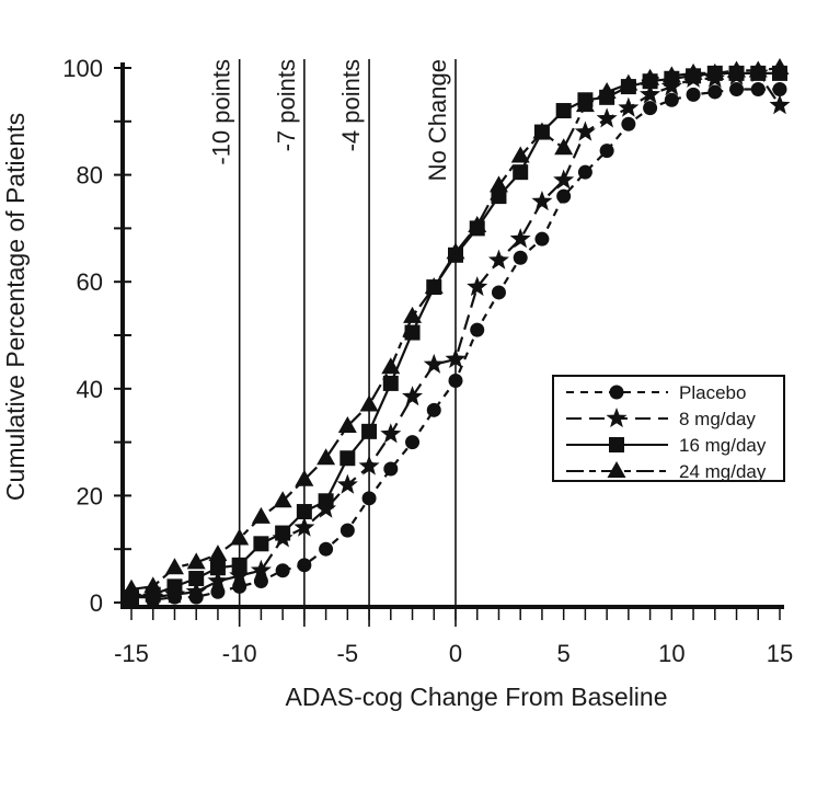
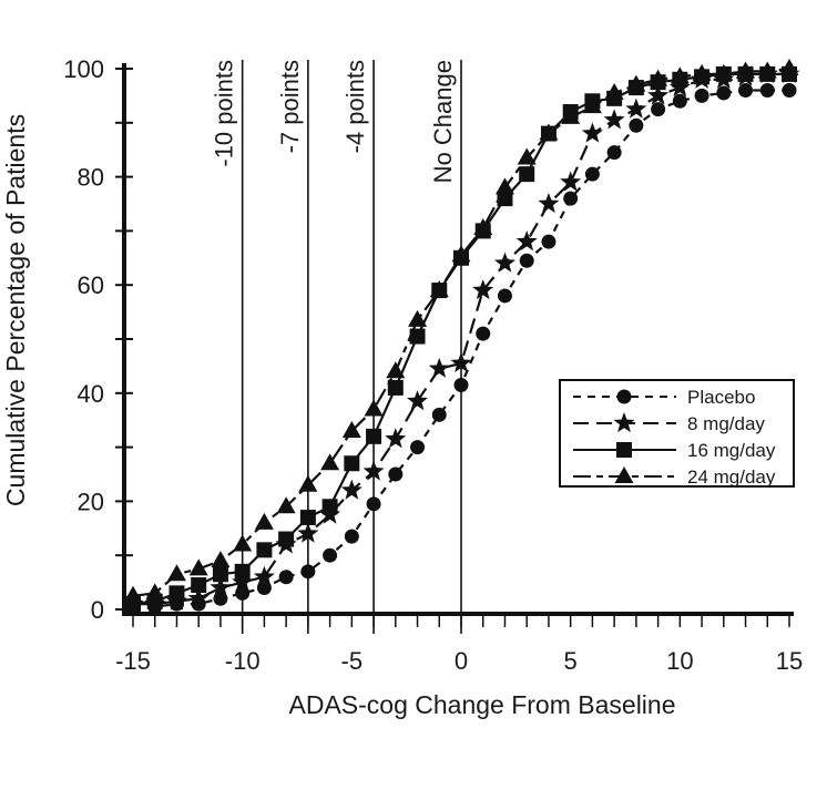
24 mg/day/5: 85 -> 91
8 mg/day/15: 93 -> 99
